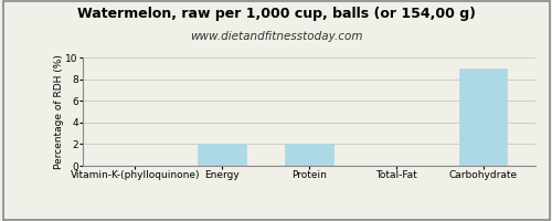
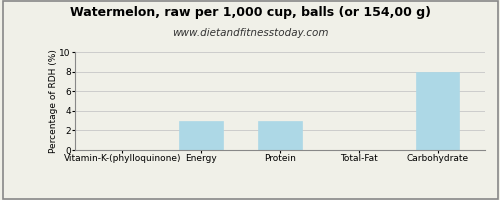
Energy: 2 -> 3
Protein: 2 -> 3
Carbohydrate: 9 -> 8
